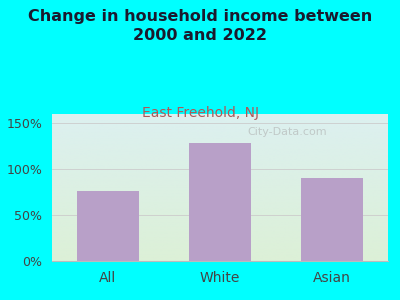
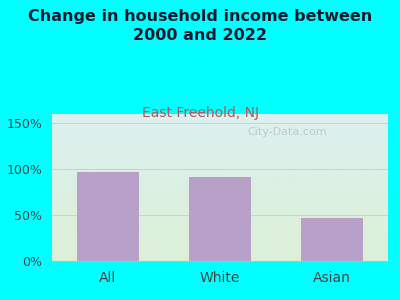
All: 76% -> 97%
White: 128% -> 91%
Asian: 90% -> 47%
